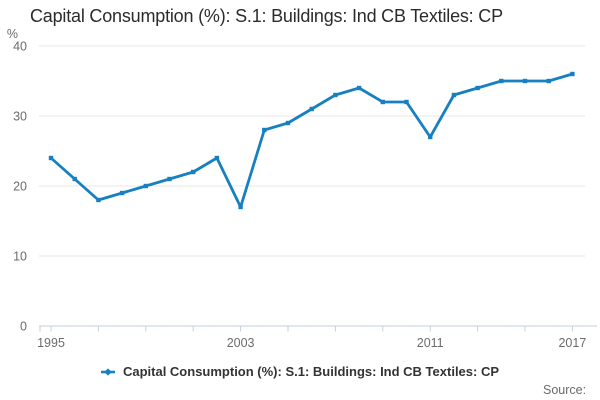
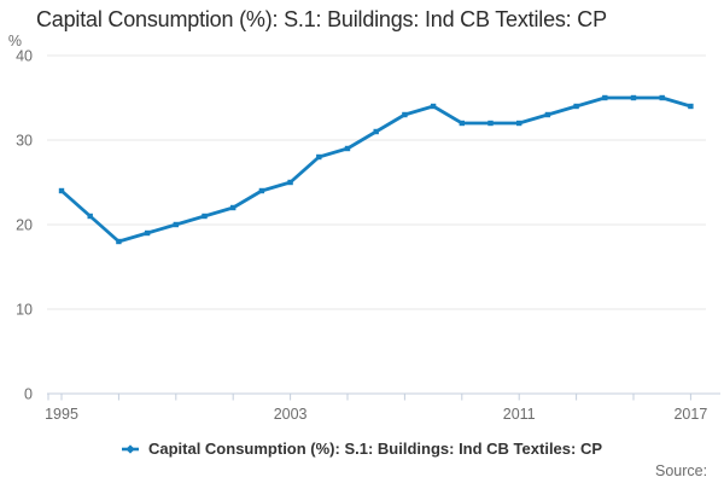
2003: 17 -> 25
2011: 27 -> 32
2017: 36 -> 34
